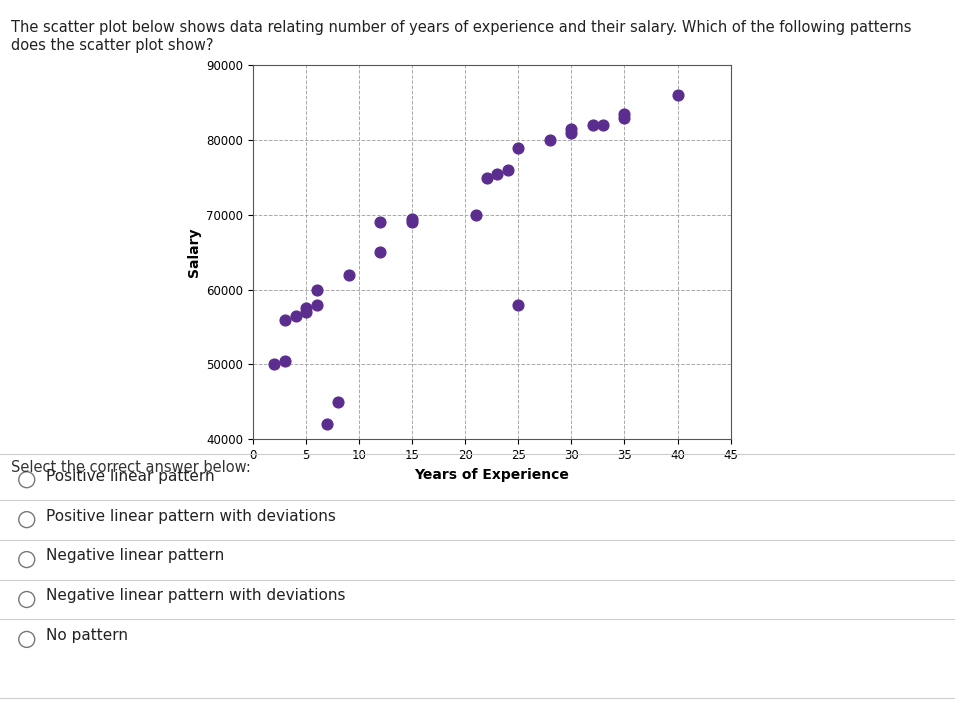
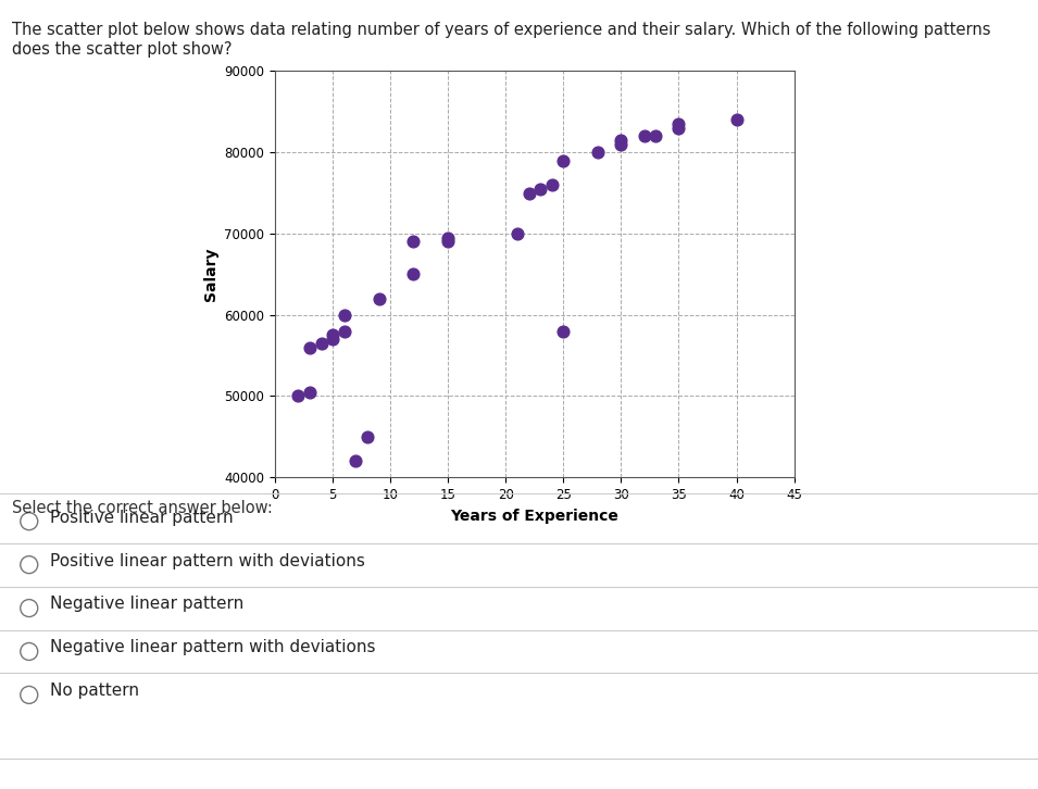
40: 86000 -> 84000
